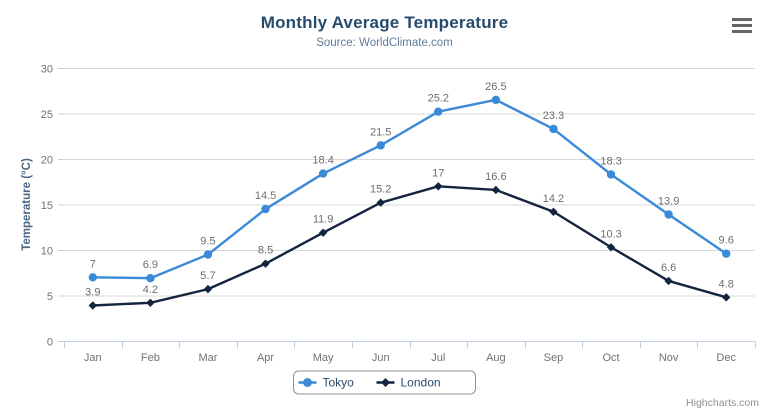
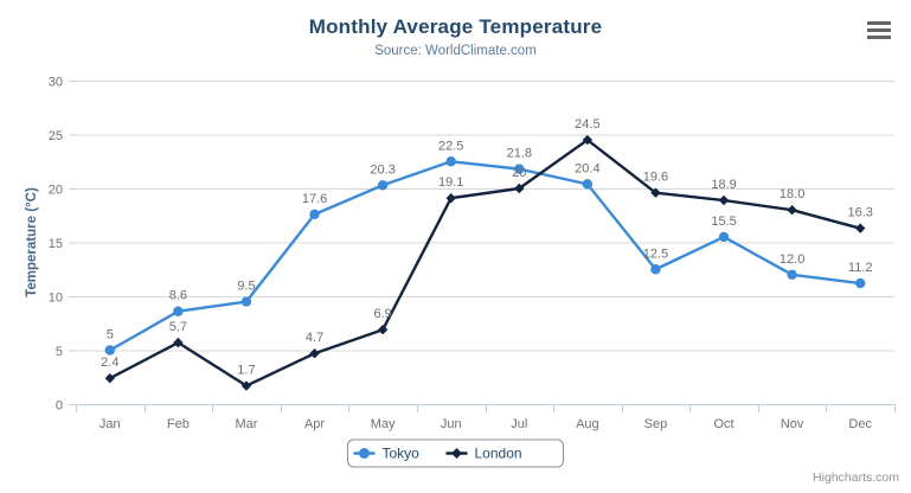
Tokyo/Jan: 7 -> 5
London/Jan: 3.9 -> 2.4
Tokyo/Feb: 6.9 -> 8.6
London/Feb: 4.2 -> 5.7
London/Mar: 5.7 -> 1.7
Tokyo/Apr: 14.5 -> 17.6
London/Apr: 8.5 -> 4.7
Tokyo/May: 18.4 -> 20.3
London/May: 11.9 -> 6.9
Tokyo/Jun: 21.5 -> 22.5
London/Jun: 15.2 -> 19.1
Tokyo/Jul: 25.2 -> 21.8
London/Jul: 17 -> 20
Tokyo/Aug: 26.5 -> 20.4
London/Aug: 16.6 -> 24.5
Tokyo/Sep: 23.3 -> 12.5
London/Sep: 14.2 -> 19.6
Tokyo/Oct: 18.3 -> 15.5
London/Oct: 10.3 -> 18.9
Tokyo/Nov: 13.9 -> 12.0
London/Nov: 6.6 -> 18.0
Tokyo/Dec: 9.6 -> 11.2
London/Dec: 4.8 -> 16.3
